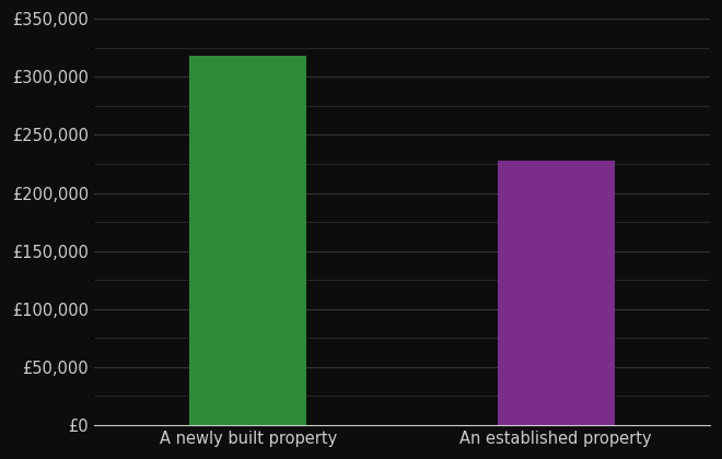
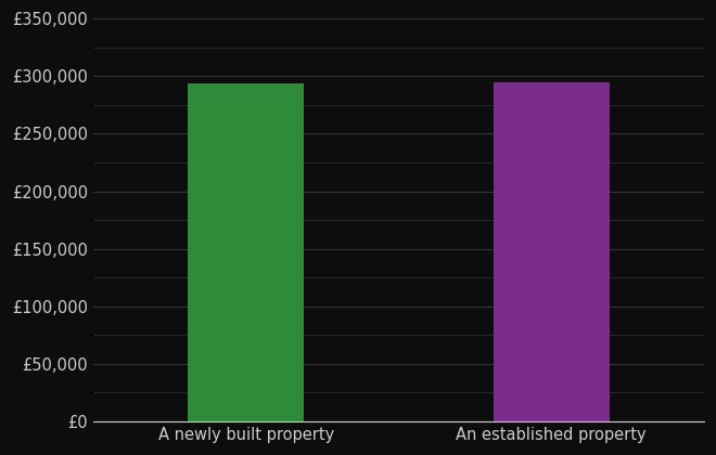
A newly built property: £318,000 -> £294,000
An established property: £228,000 -> £295,000
